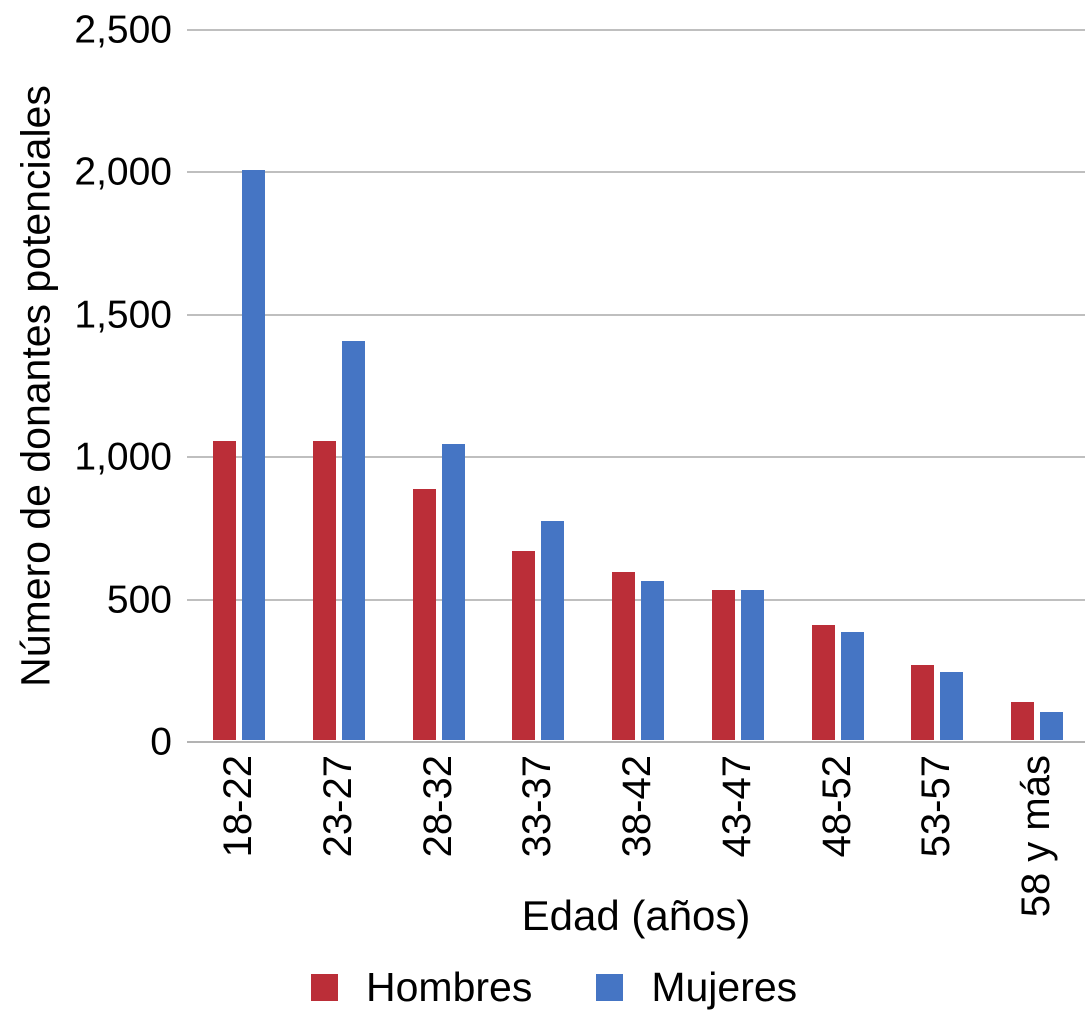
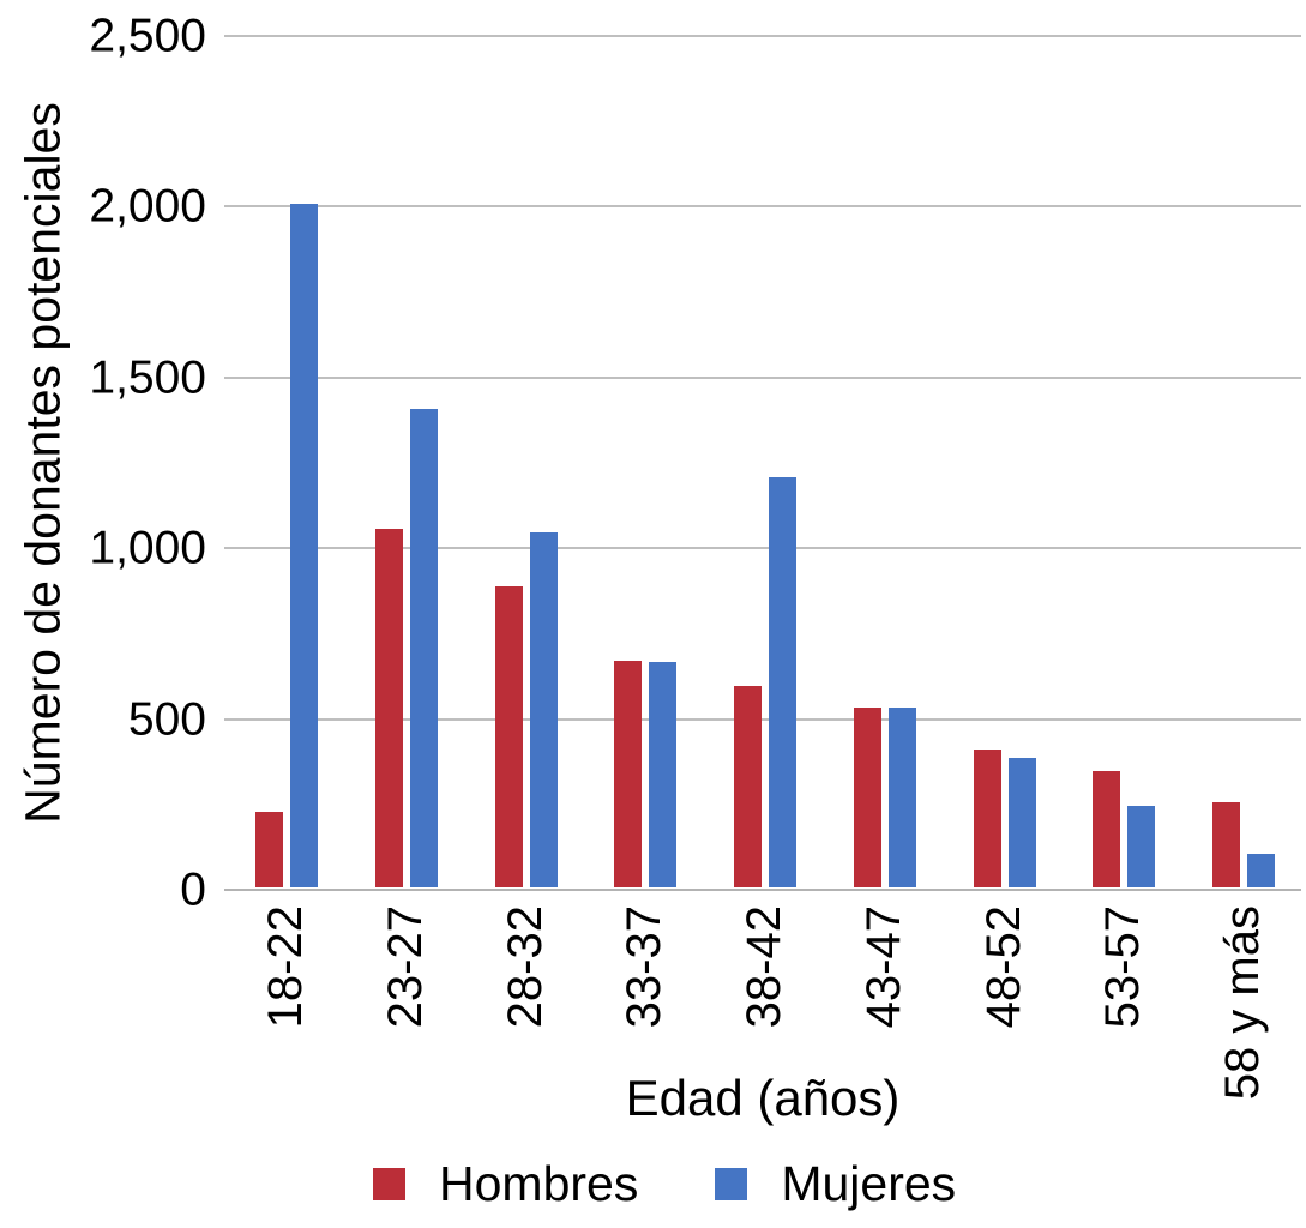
Hombres/18-22: 1050 -> 220
Mujeres/33-37: 770 -> 660
Mujeres/38-42: 560 -> 1200
Hombres/53-57: 260 -> 340
Hombres/58 y más: 140 -> 250
